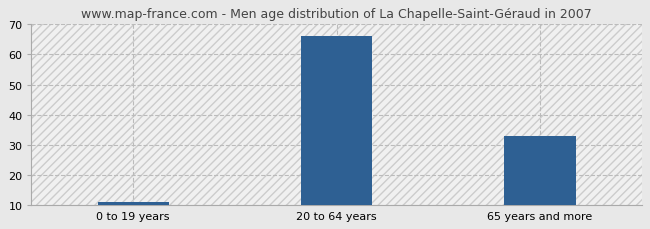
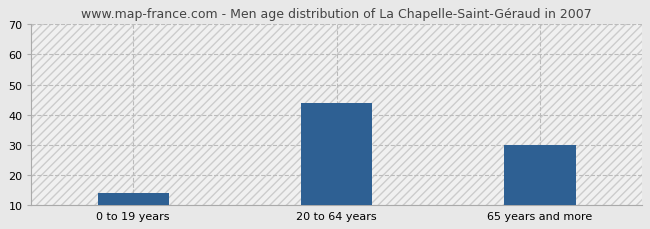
0 to 19 years: 11 -> 14
20 to 64 years: 66 -> 44
65 years and more: 33 -> 30
